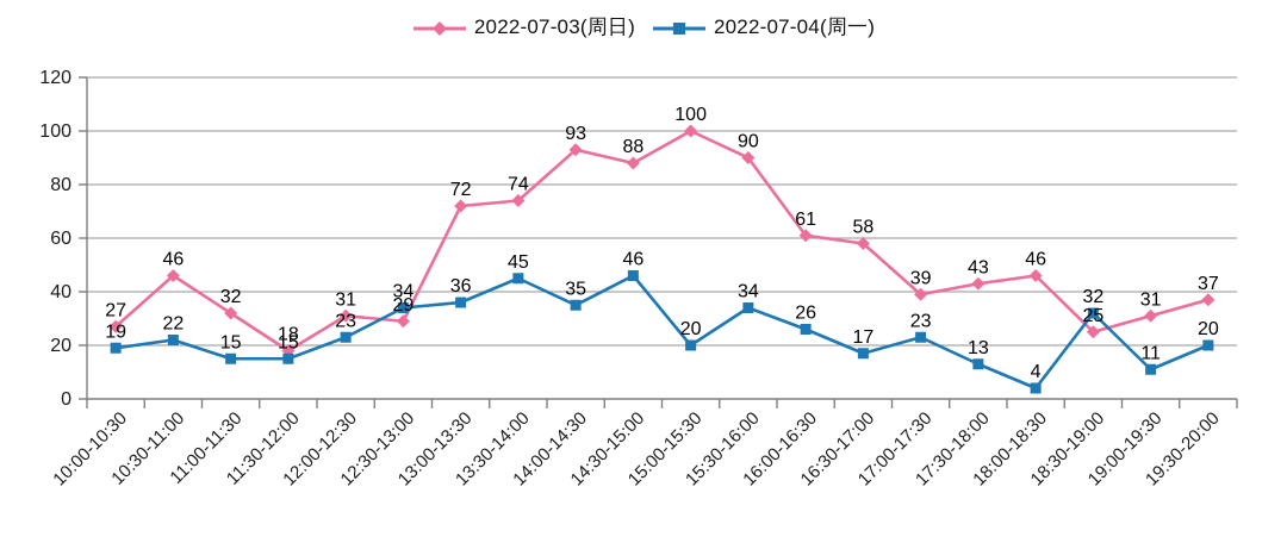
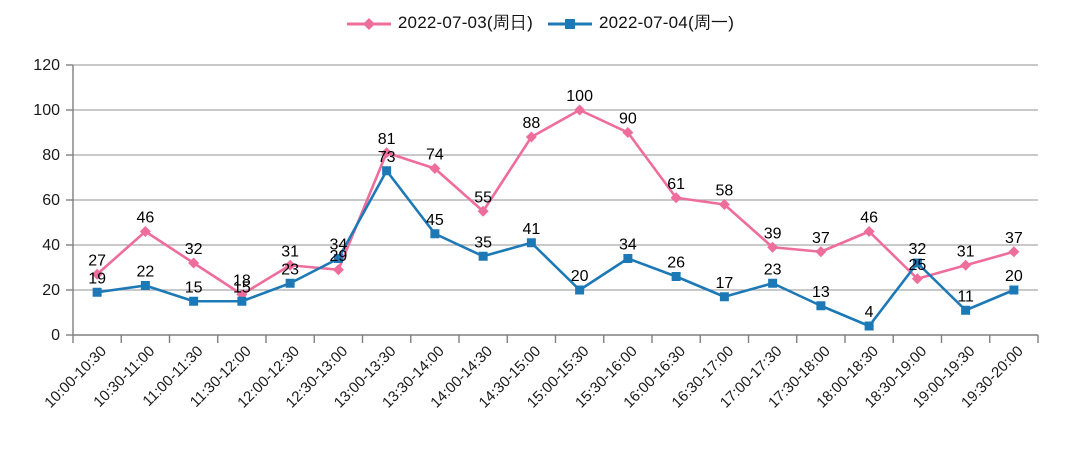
2022-07-03(周日)/13:00-13:30: 72 -> 81
2022-07-04(周一)/13:00-13:30: 36 -> 73
2022-07-03(周日)/14:00-14:30: 93 -> 55
2022-07-04(周一)/14:30-15:00: 46 -> 41
2022-07-03(周日)/17:30-18:00: 43 -> 37
